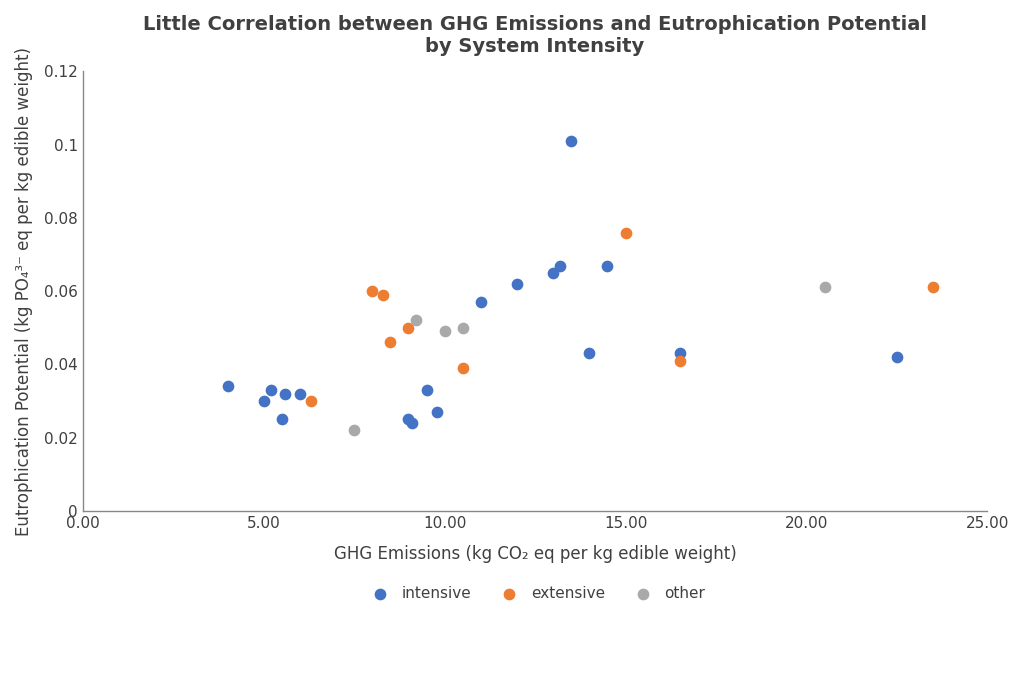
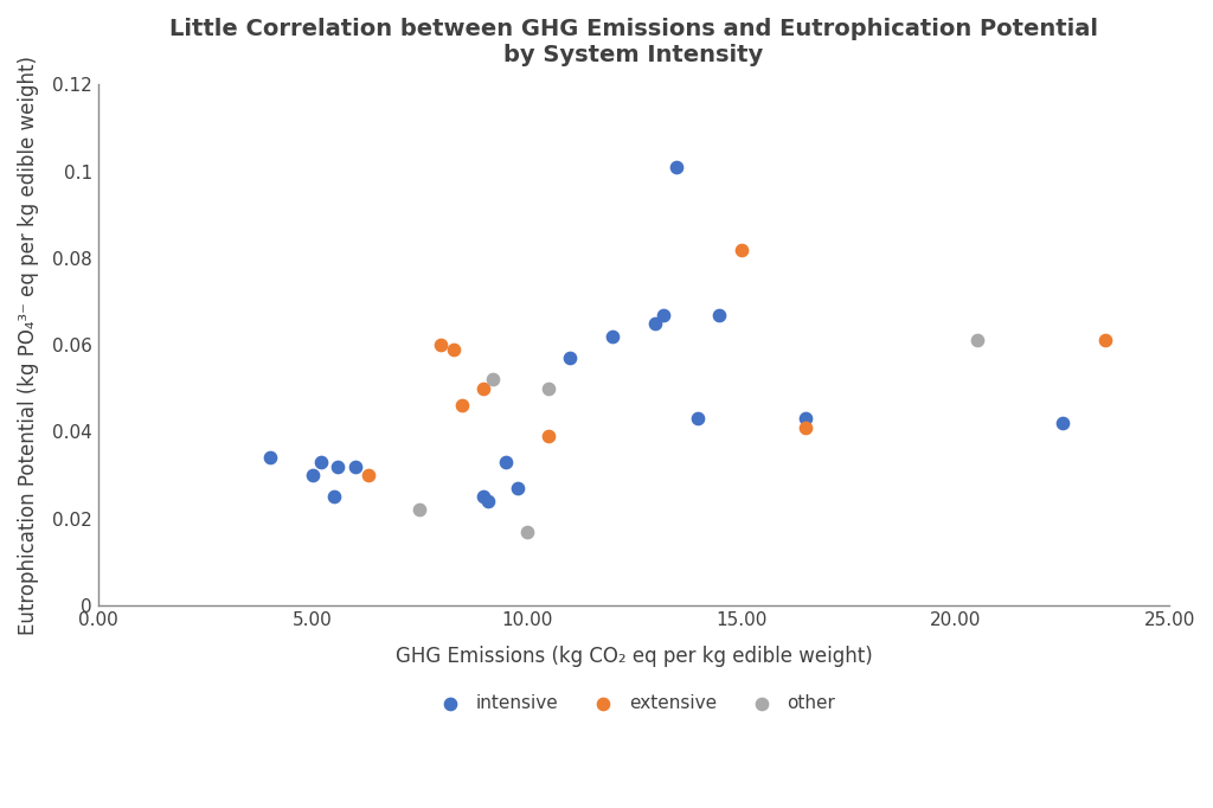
other/10.00: 0.049 -> 0.017
extensive/15.00: 0.076 -> 0.082
